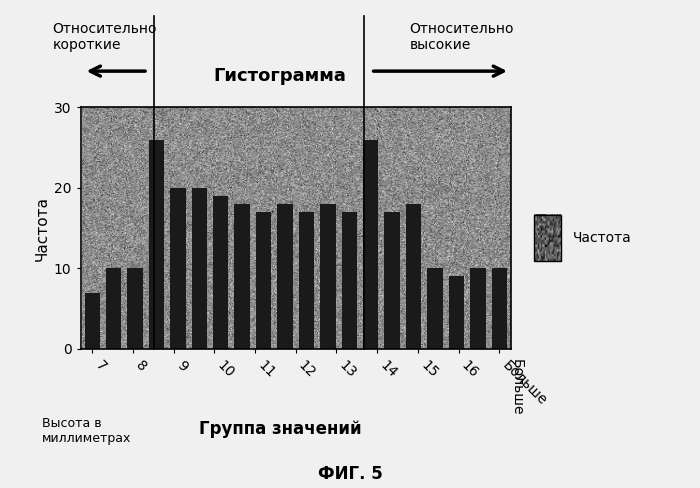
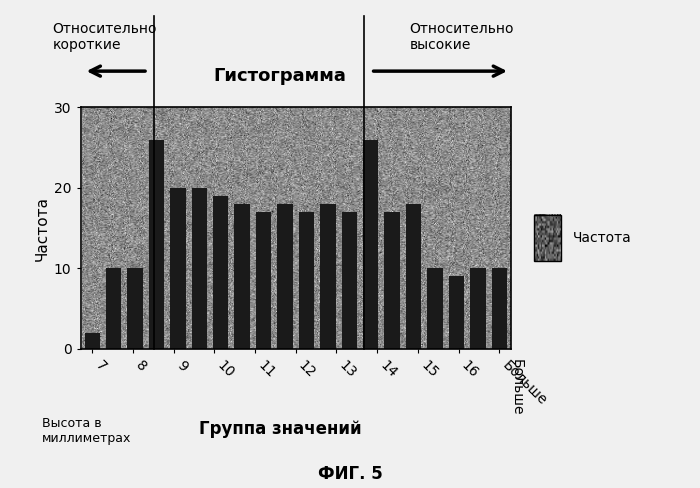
7: 7 -> 2
